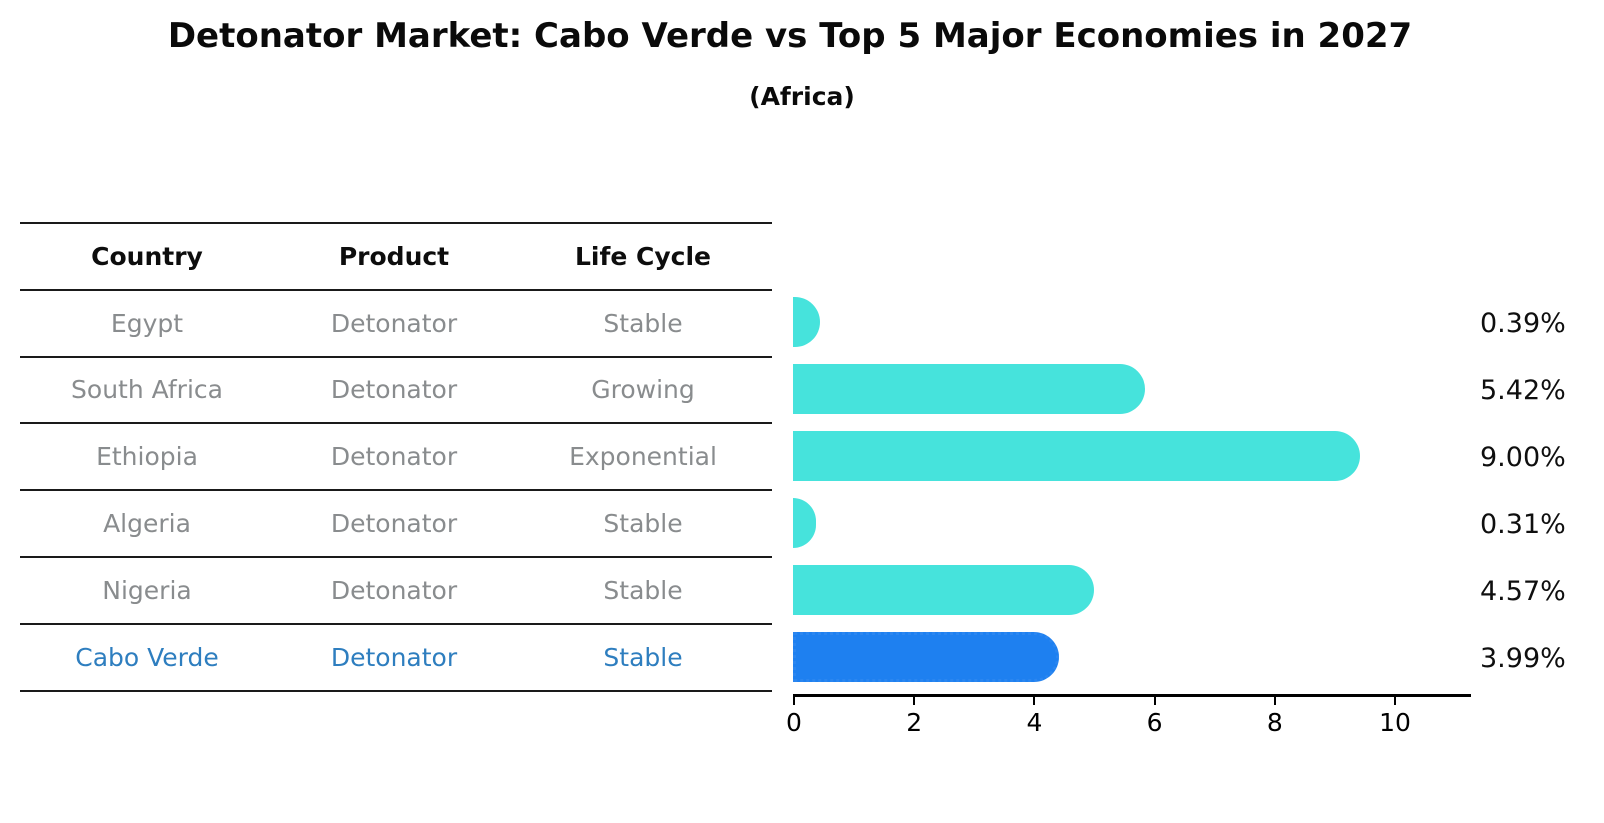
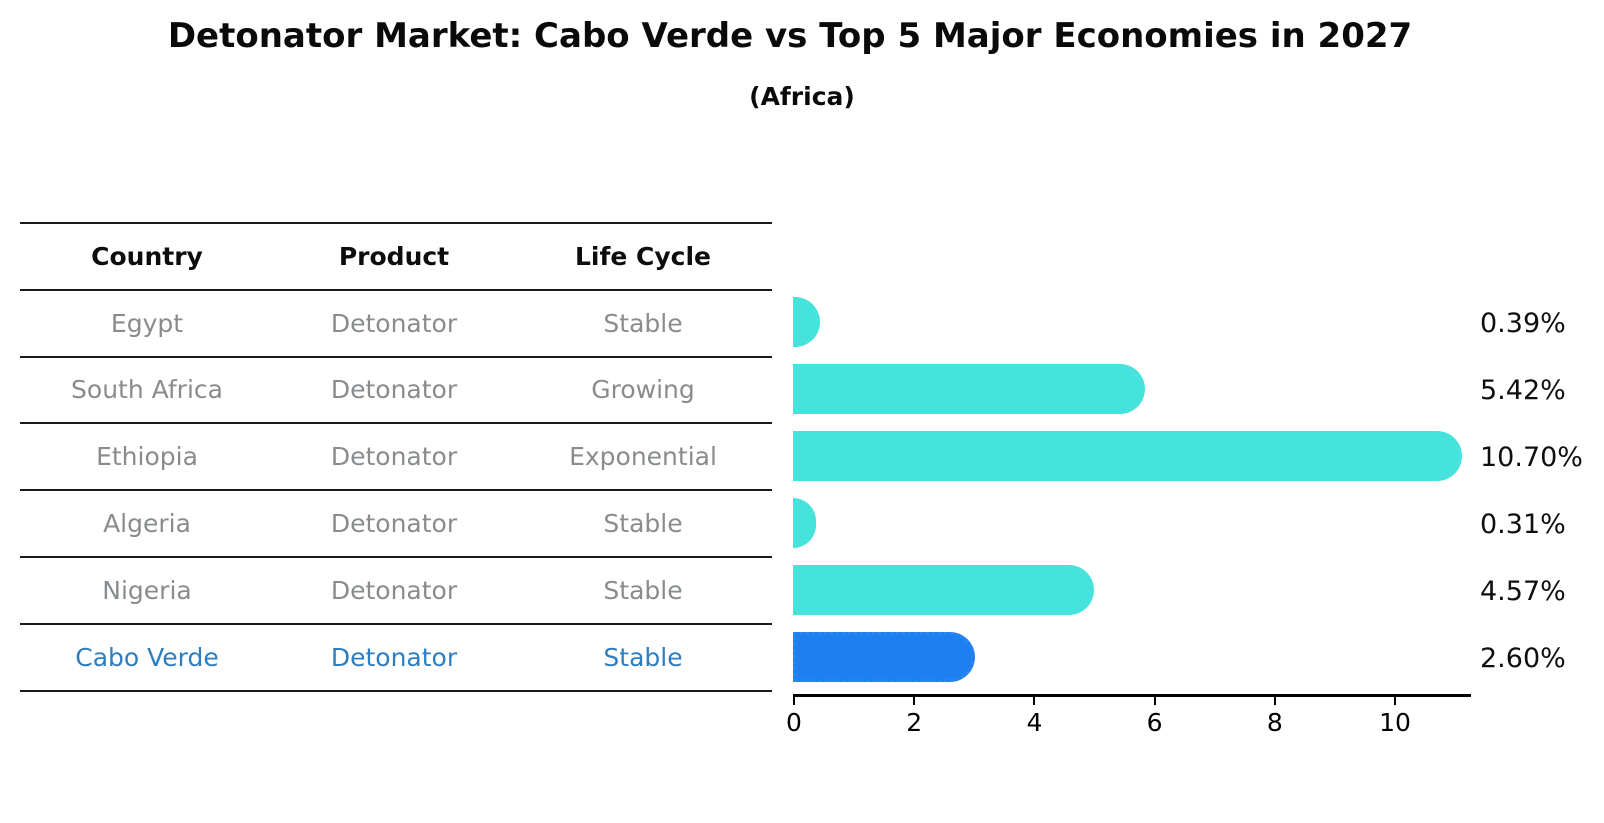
Ethiopia: 9.00% -> 10.70%
Cabo Verde: 3.99% -> 2.60%
